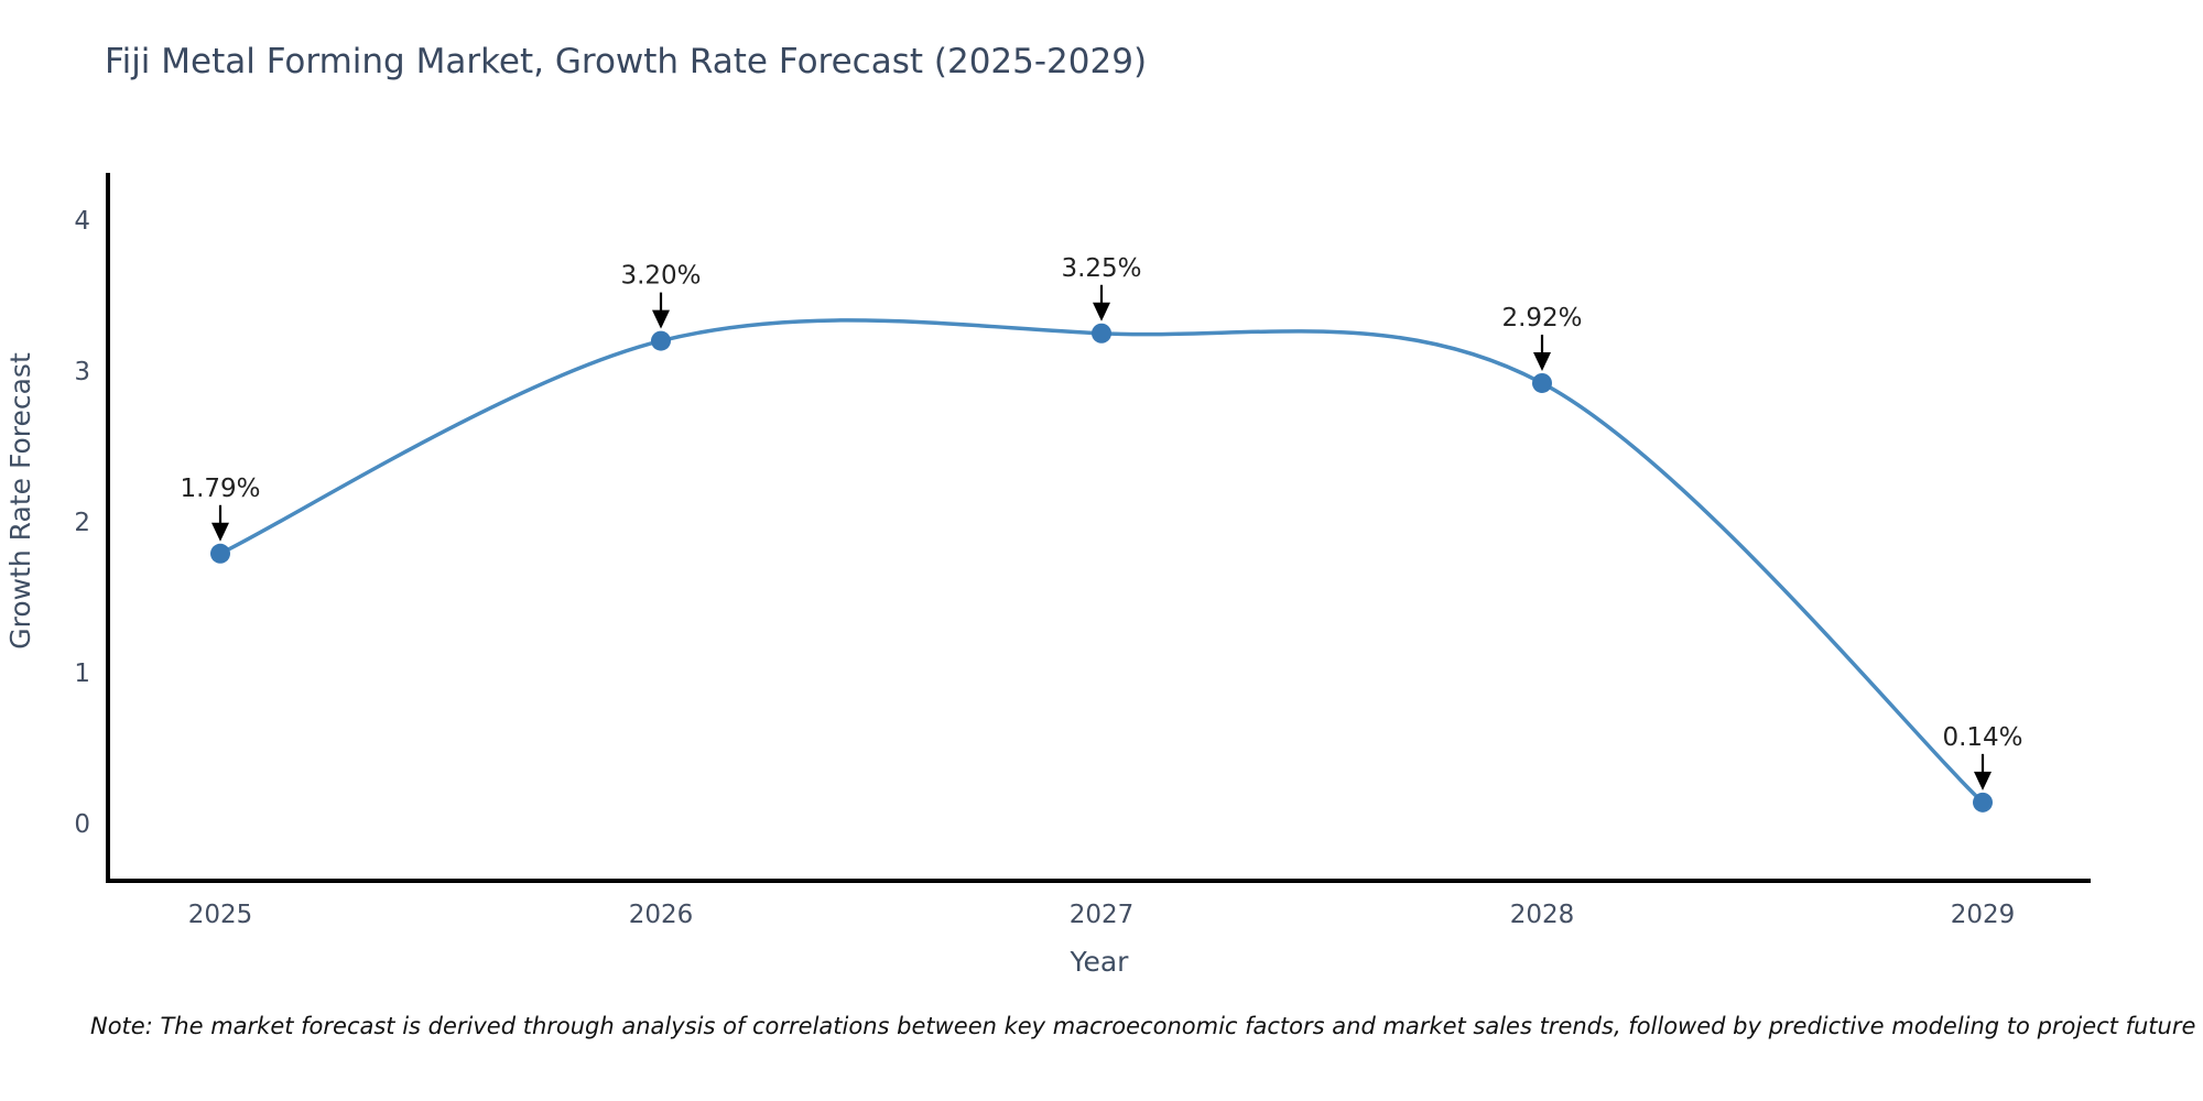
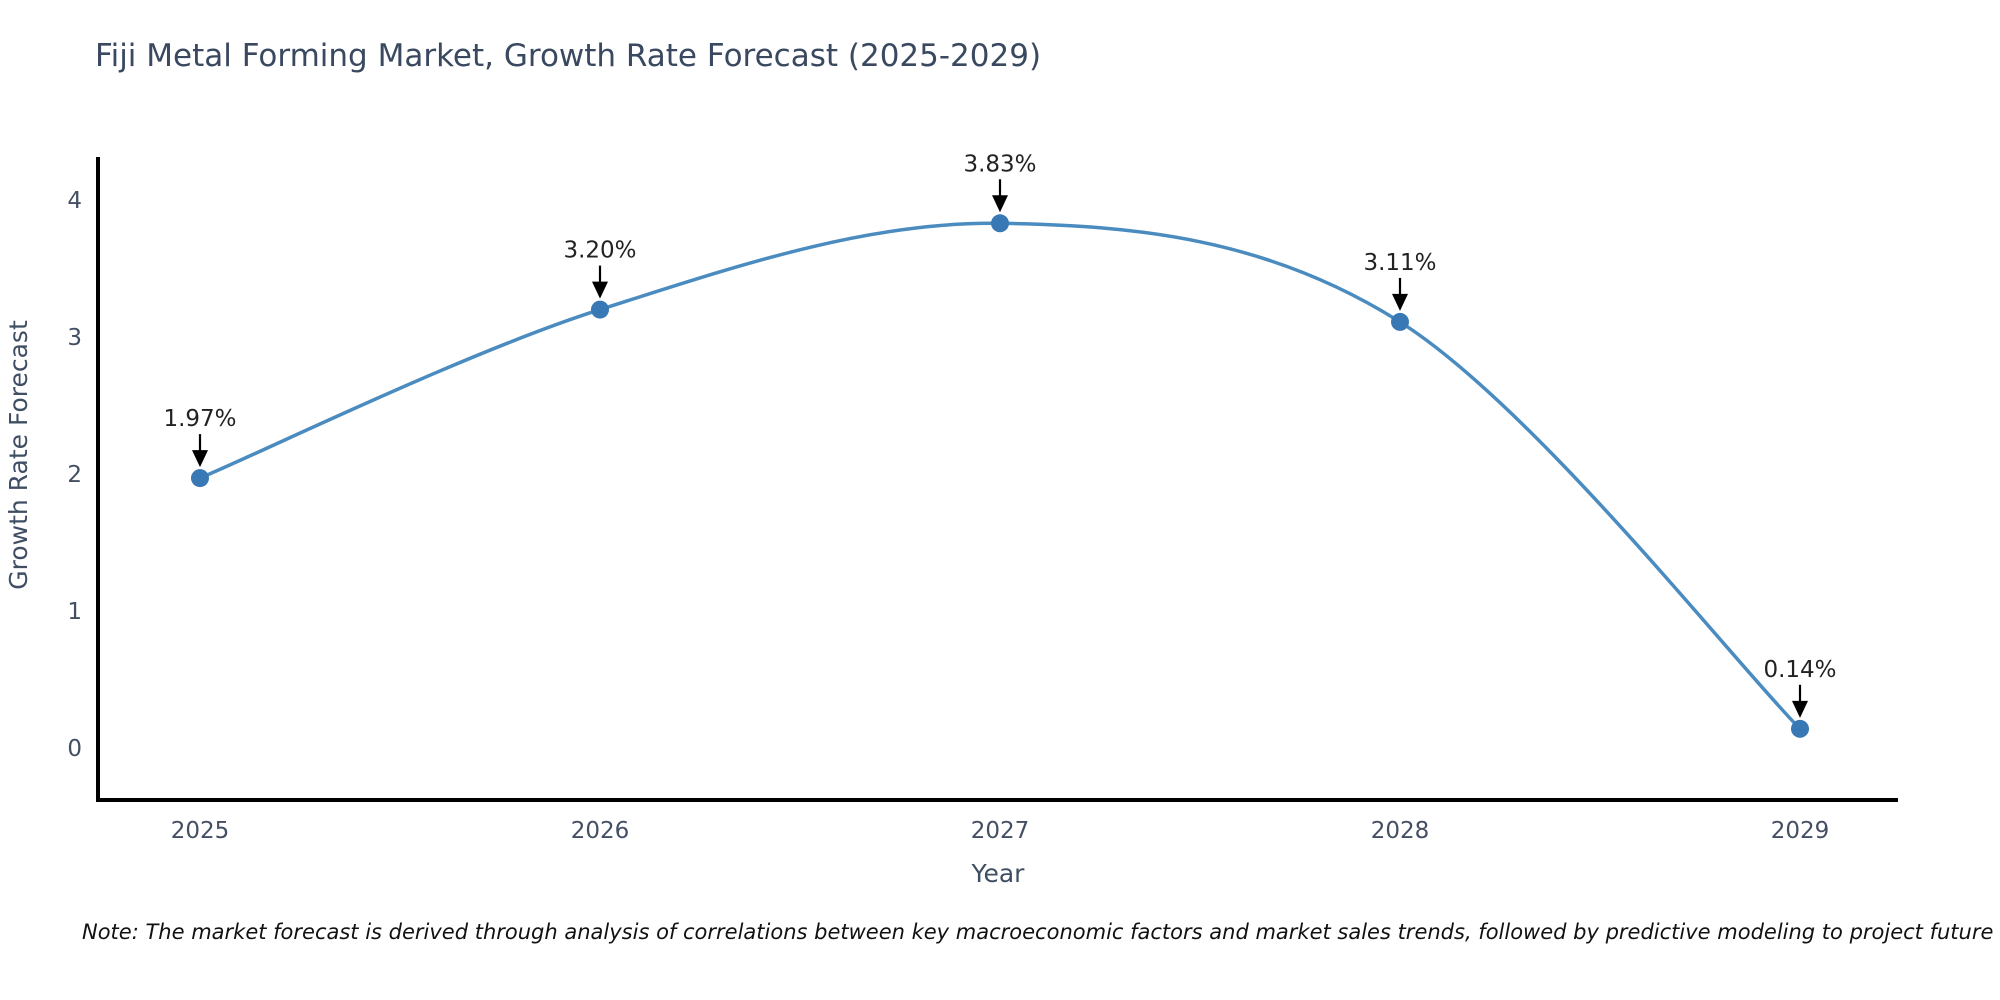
2025: 1.79% -> 1.97%
2027: 3.25% -> 3.83%
2028: 2.92% -> 3.11%
